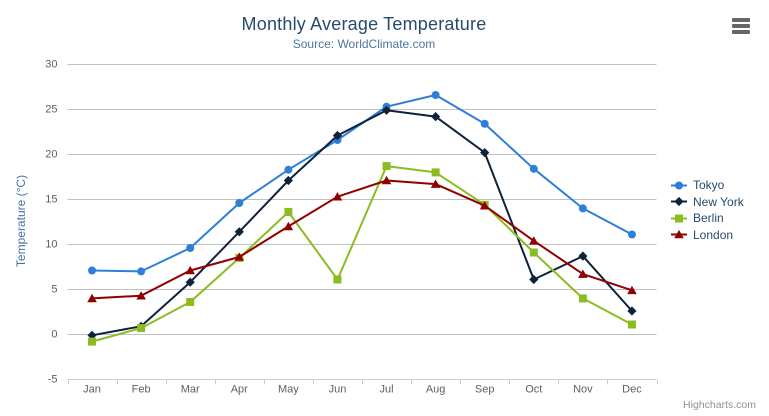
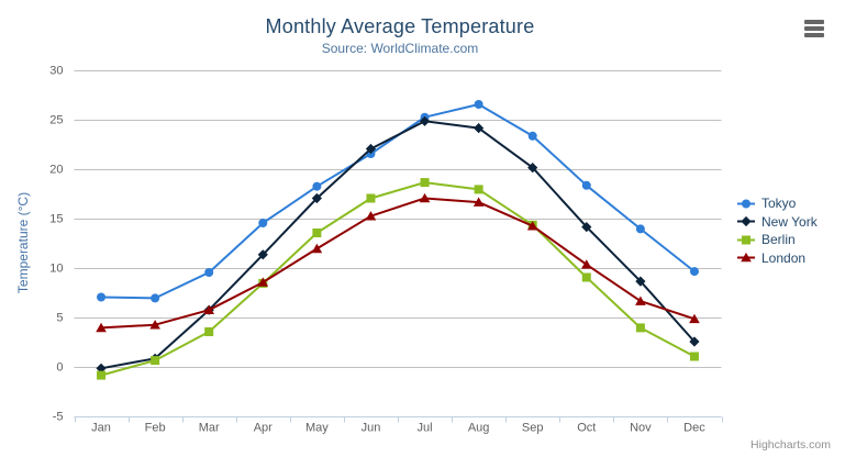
London/Mar: 7 -> 6
Berlin/Jun: 6 -> 17
New York/Oct: 6 -> 14
Tokyo/Dec: 11 -> 10
